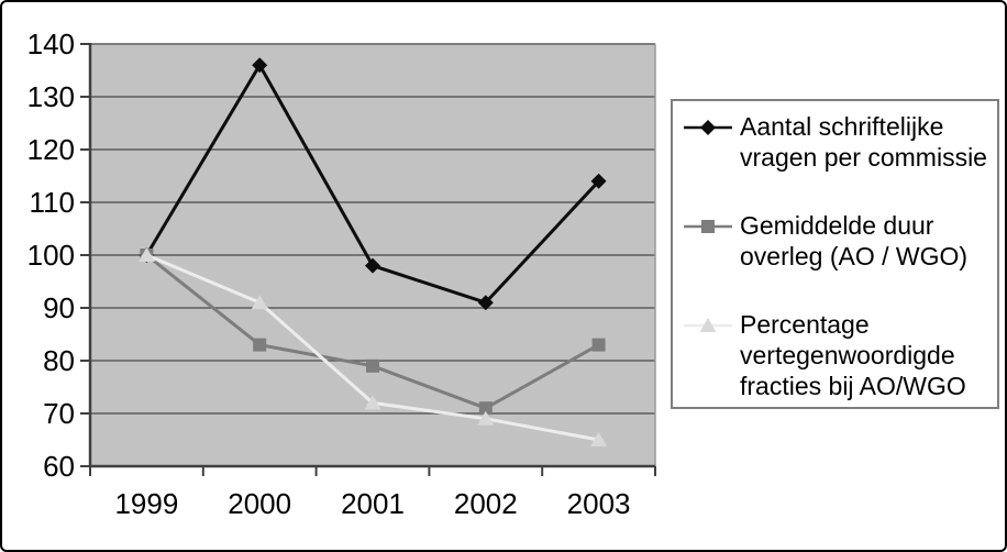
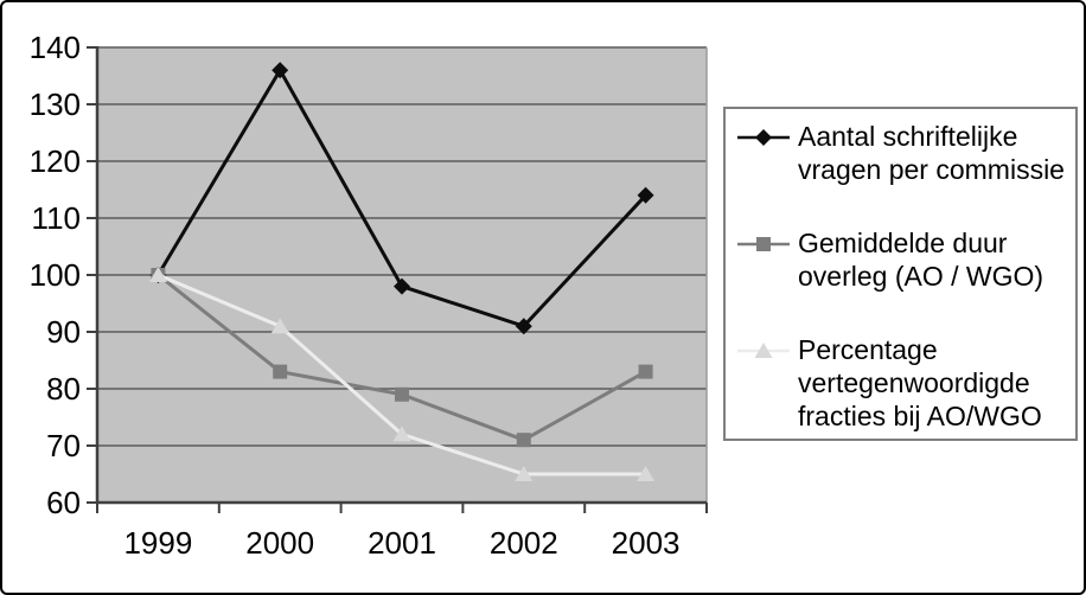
Percentage vertegenwoordigde fracties bij AO/WGO/2002: 69 -> 65
